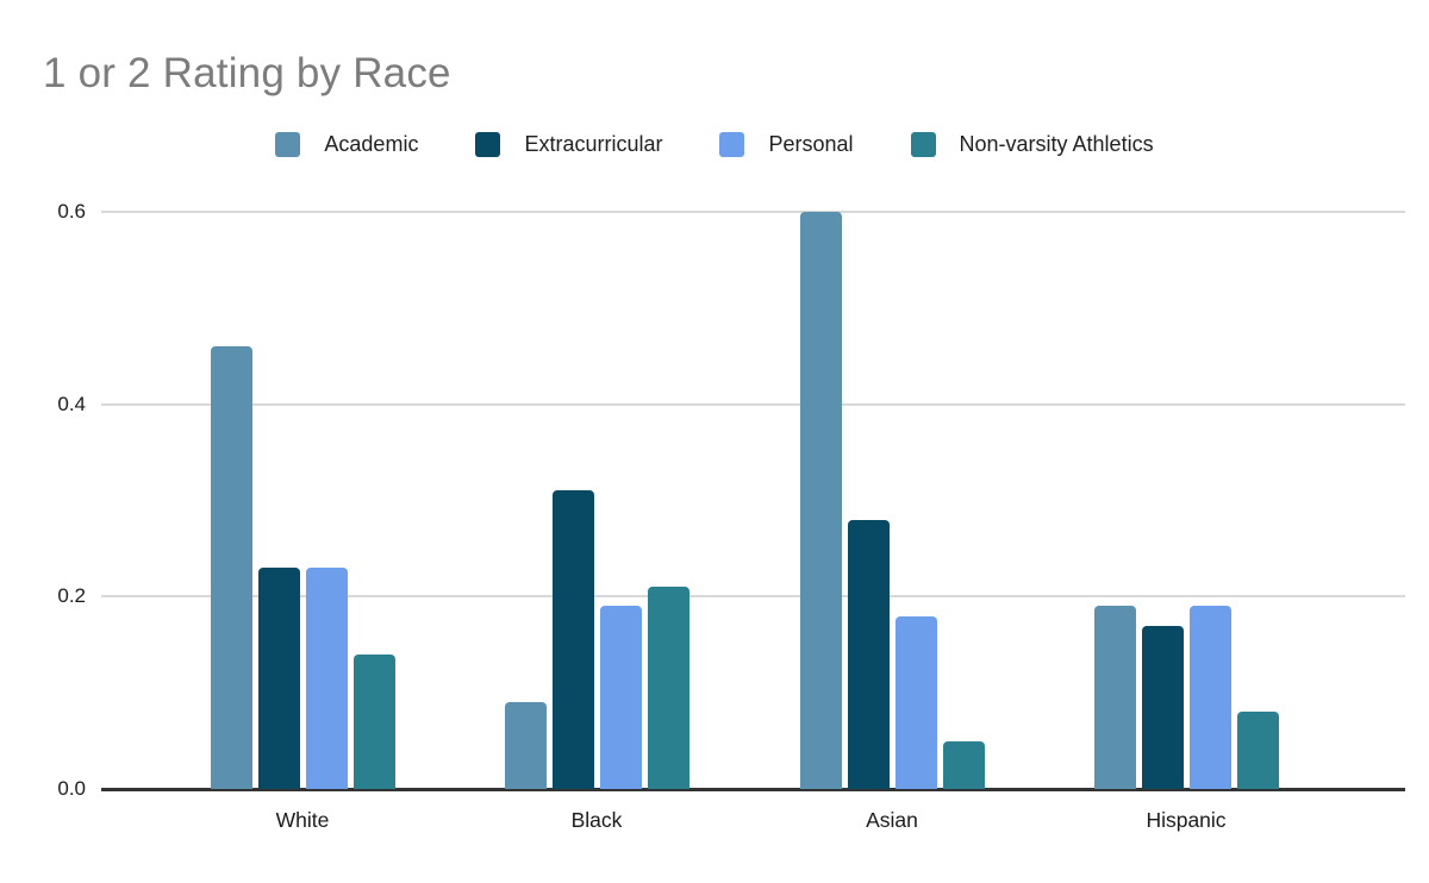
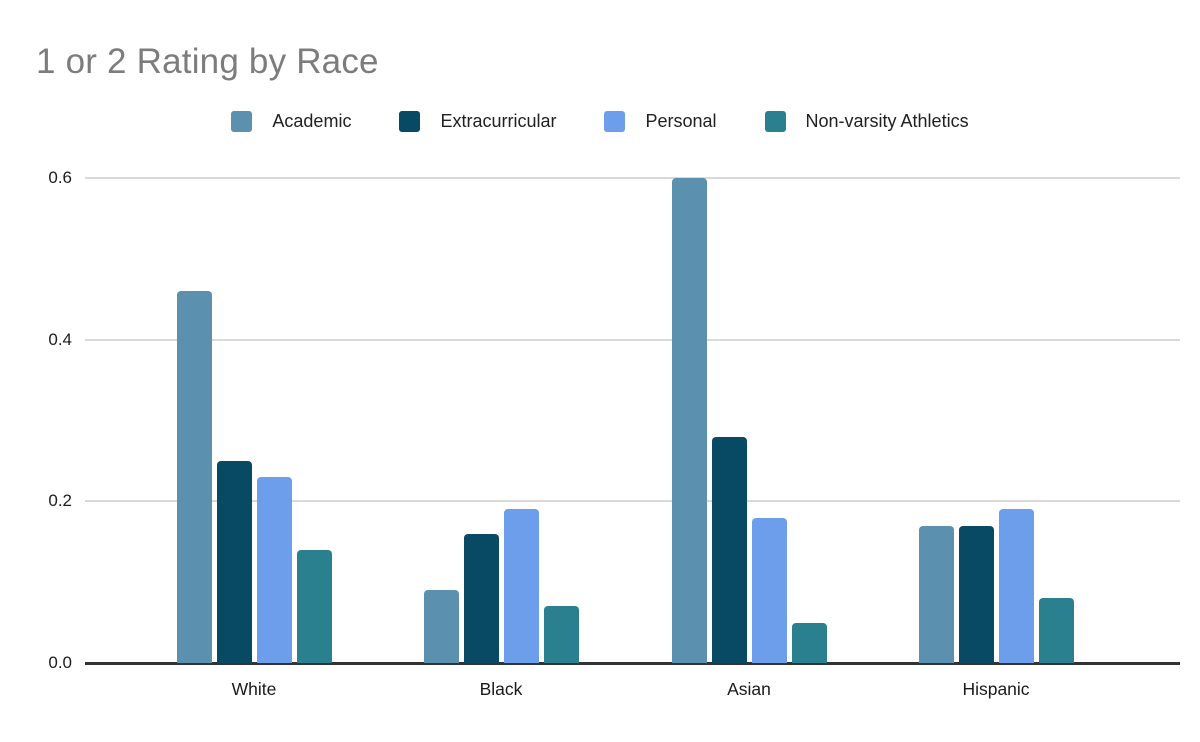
Extracurricular/White: 0.23 -> 0.25
Extracurricular/Black: 0.31 -> 0.16
Non-varsity Athletics/Black: 0.21 -> 0.07
Academic/Hispanic: 0.19 -> 0.17
